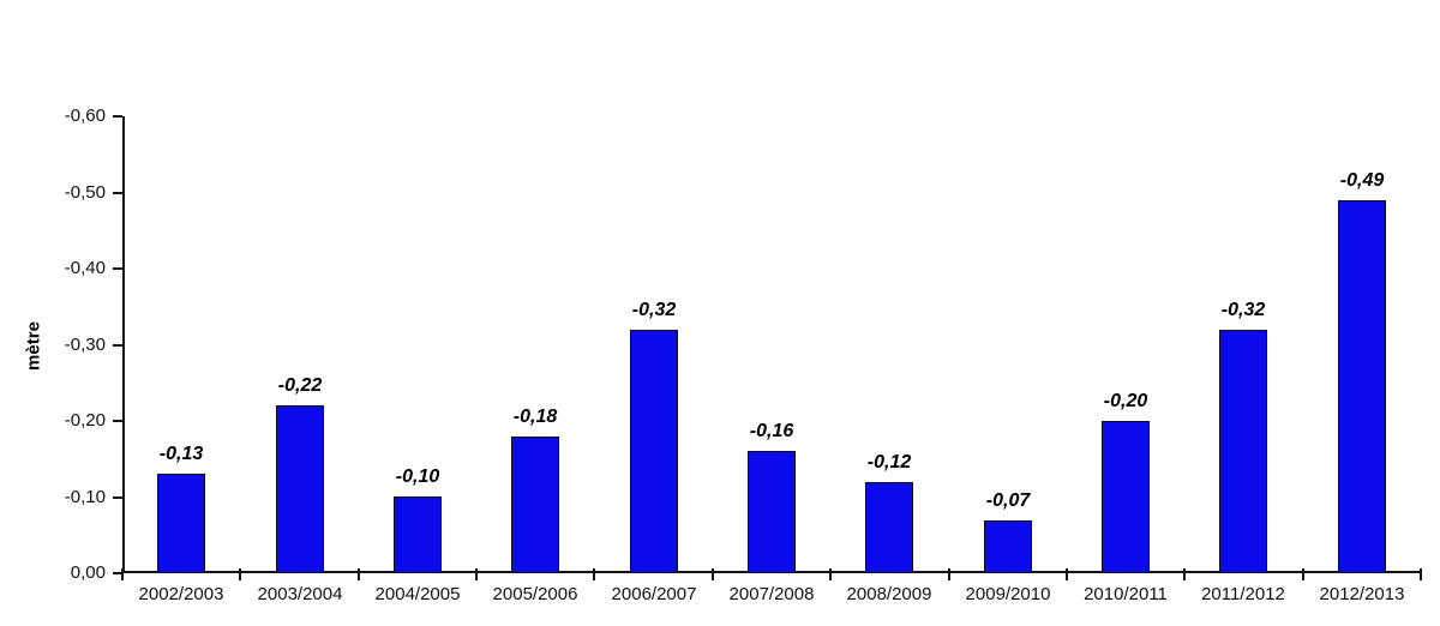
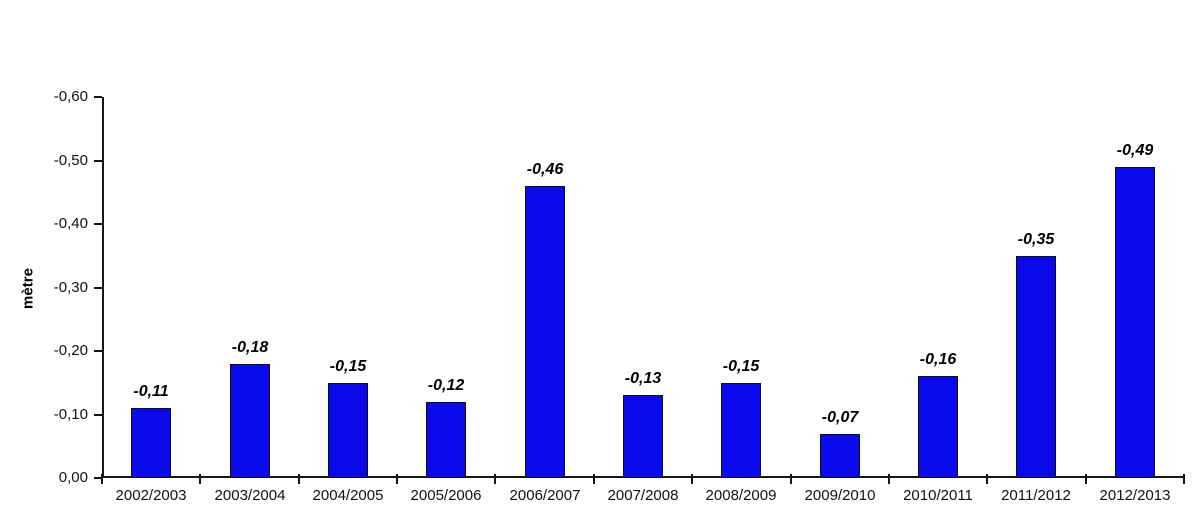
2002/2003: -0,13 -> -0,11
2003/2004: -0,22 -> -0,18
2004/2005: -0,10 -> -0,15
2005/2006: -0,18 -> -0,12
2006/2007: -0,32 -> -0,46
2007/2008: -0,16 -> -0,13
2008/2009: -0,12 -> -0,15
2010/2011: -0,20 -> -0,16
2011/2012: -0,32 -> -0,35
